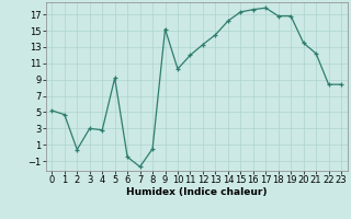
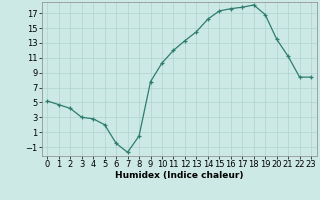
2: 0.4 -> 4.2
5: 9.2 -> 2.0
9: 15.2 -> 7.8
18: 16.8 -> 18.1
21: 12.2 -> 11.2
